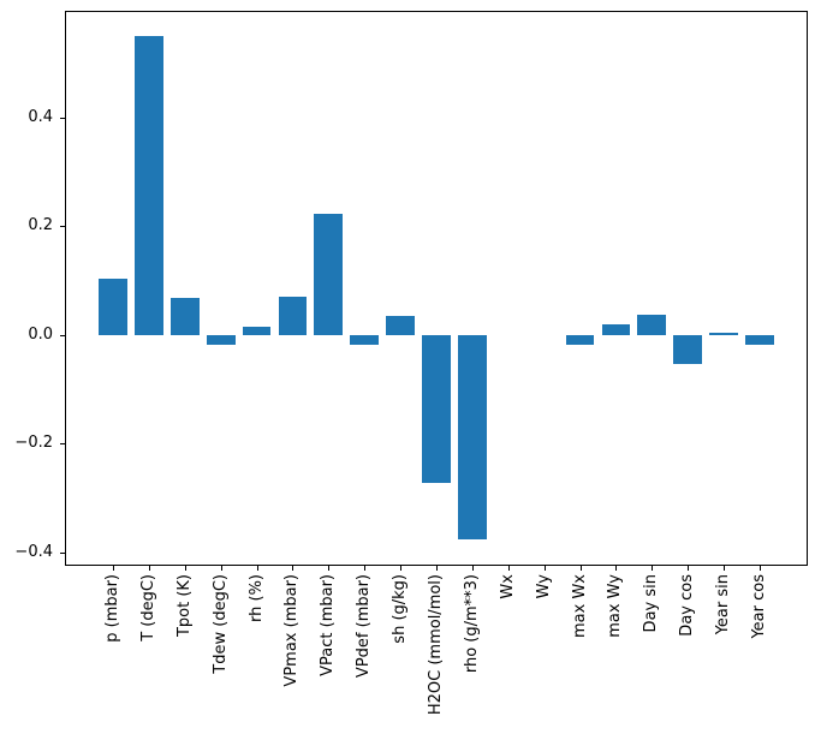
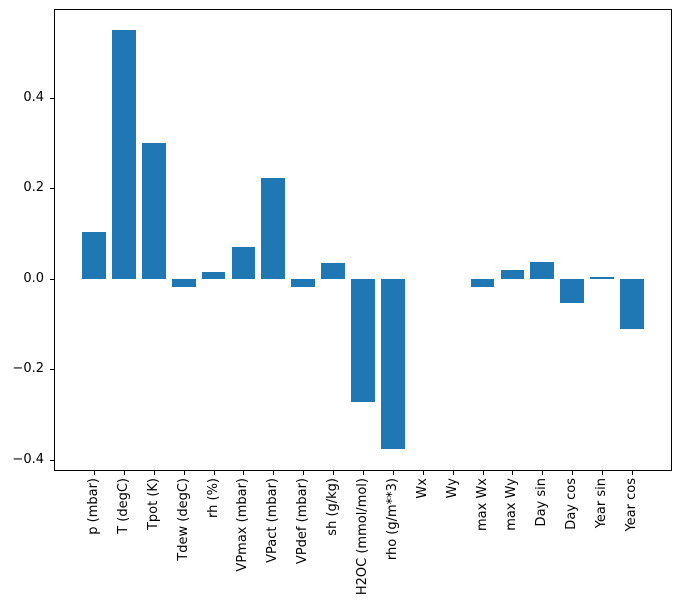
Tpot (K): 0.07 -> 0.30
Year cos: -0.02 -> -0.11
